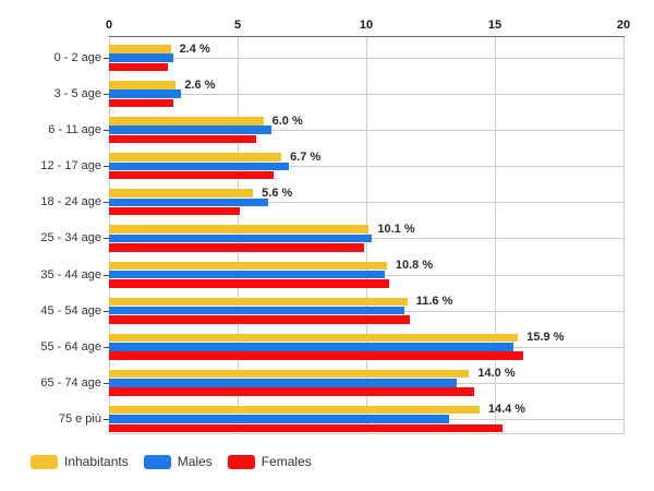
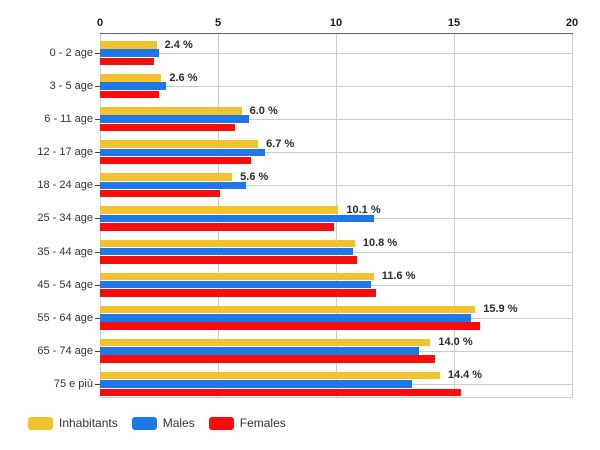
Males/25 - 34 age: 10.2 -> 11.6
